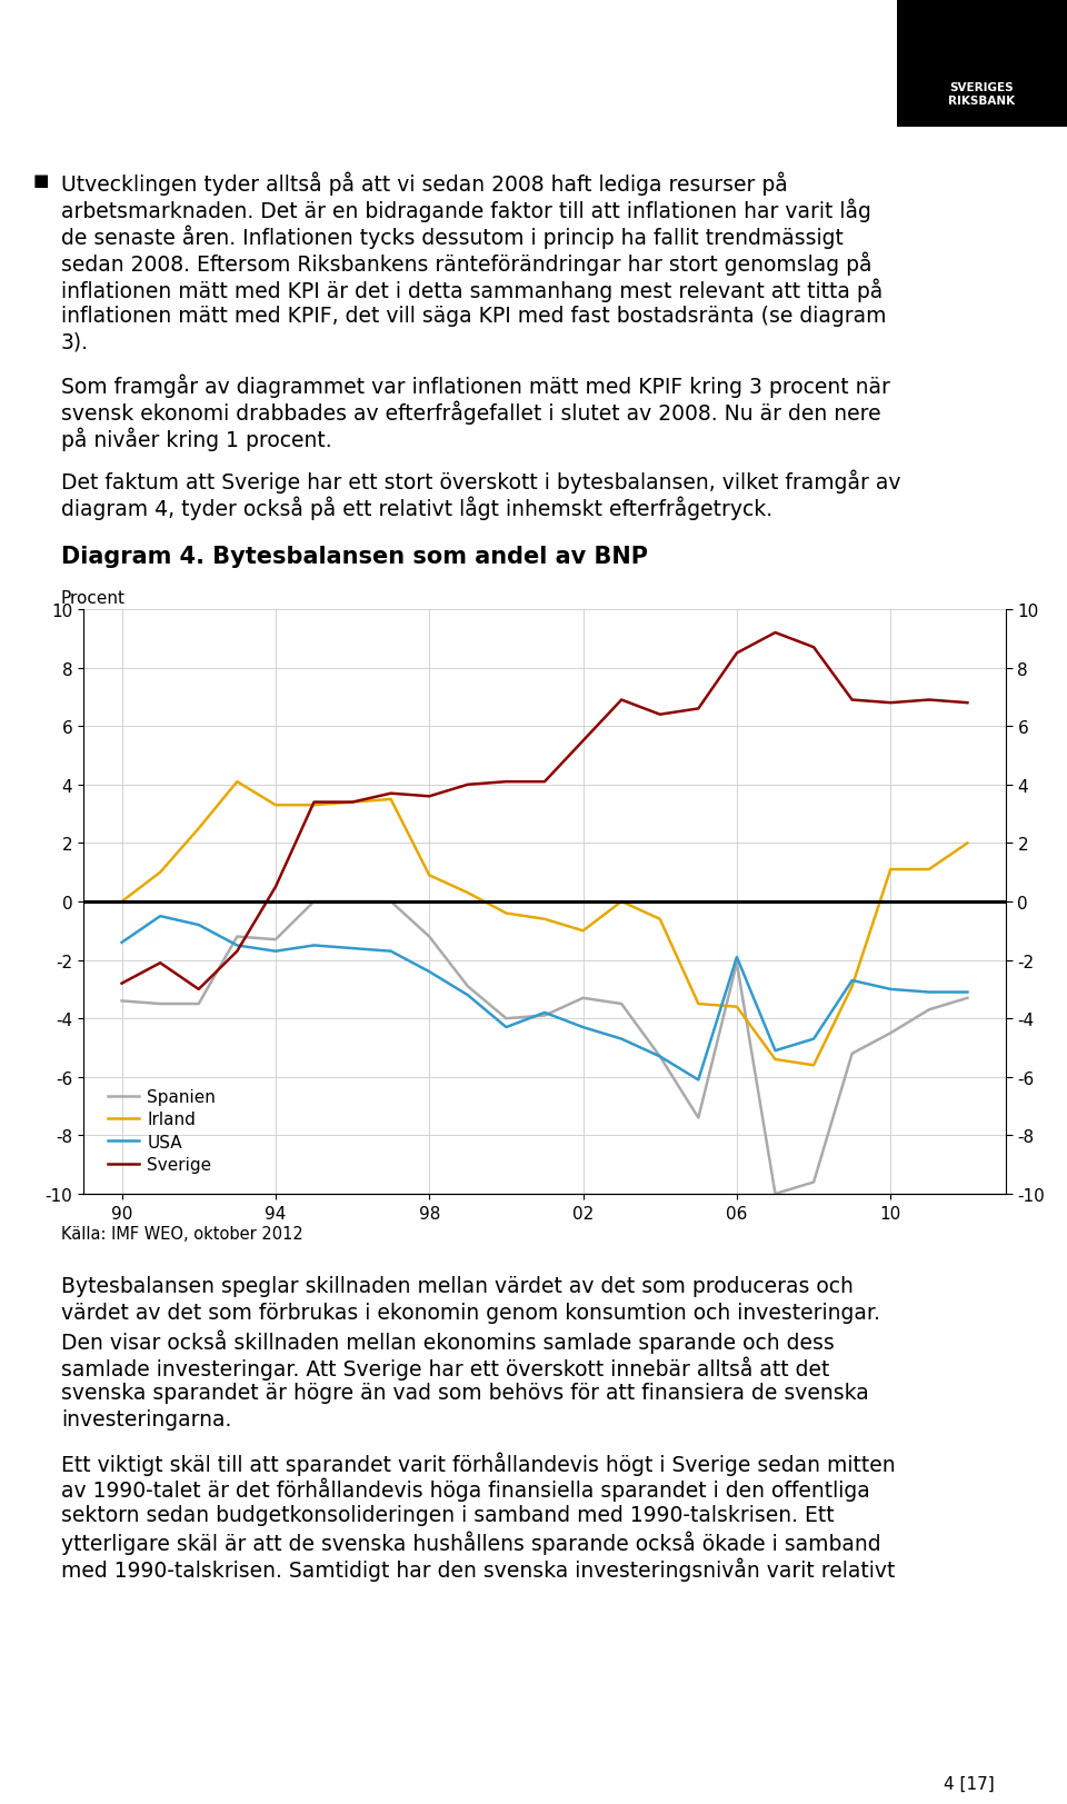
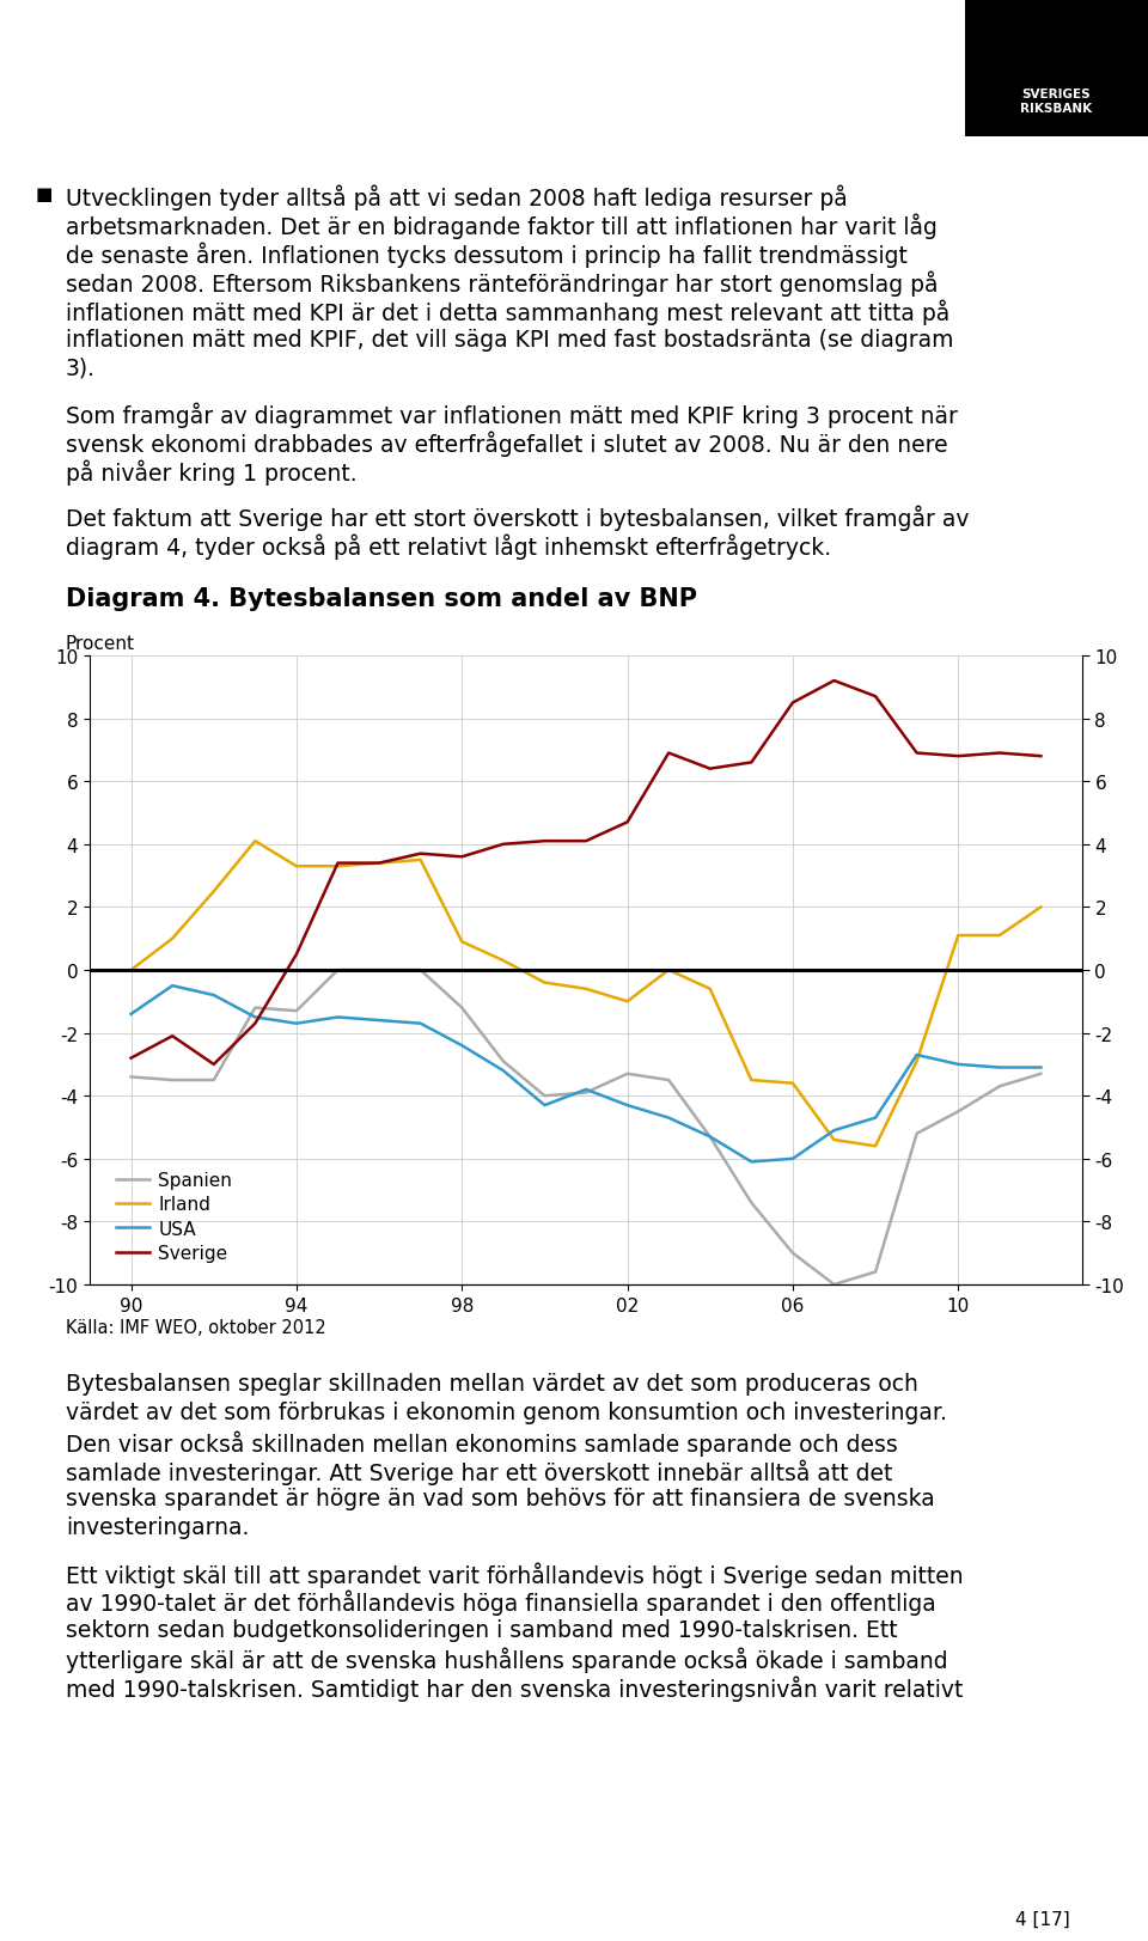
Sverige/02: 5.5 -> 4.7
Spanien/06: -2.1 -> -9.0
USA/06: -1.9 -> -6.0
